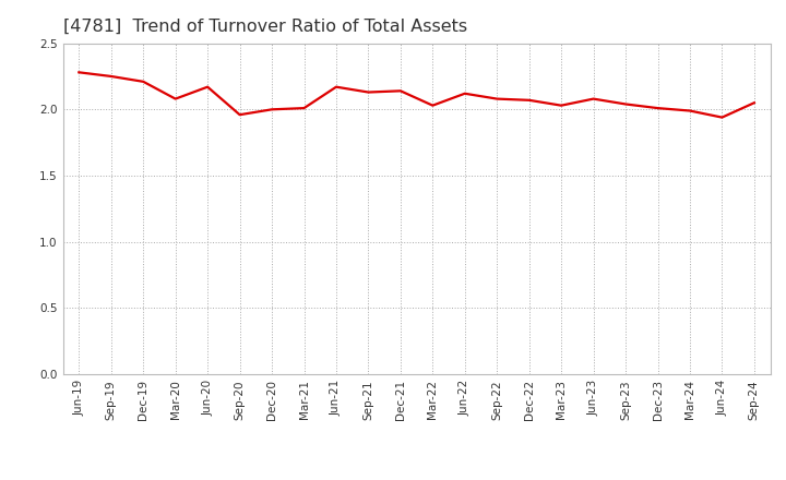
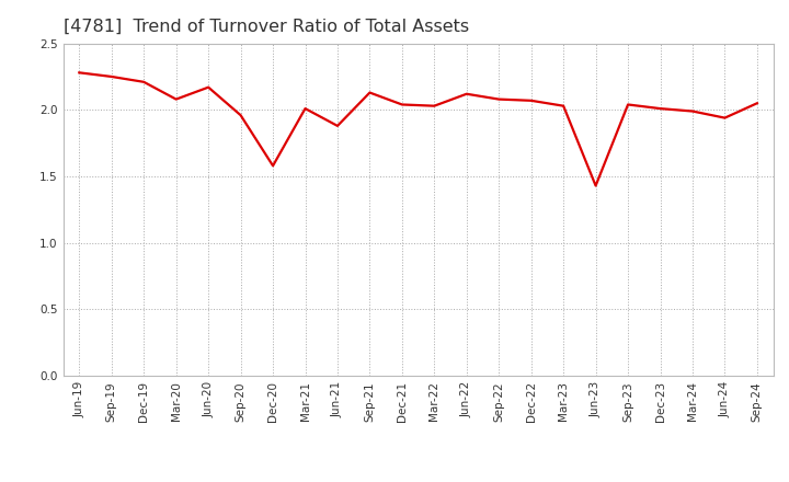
Dec-20: 2.00 -> 1.58
Jun-21: 2.17 -> 1.88
Dec-21: 2.14 -> 2.04
Jun-23: 2.08 -> 1.43
